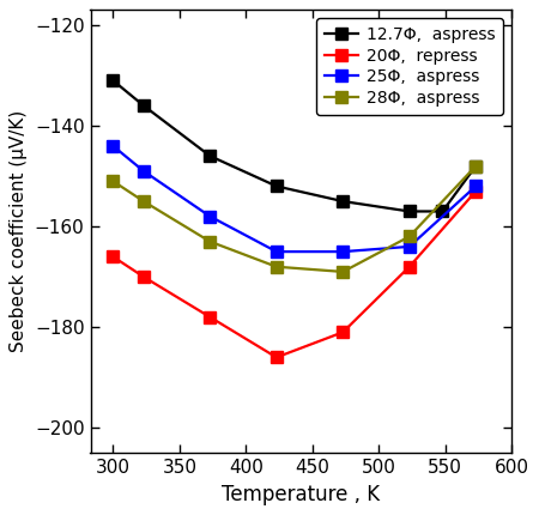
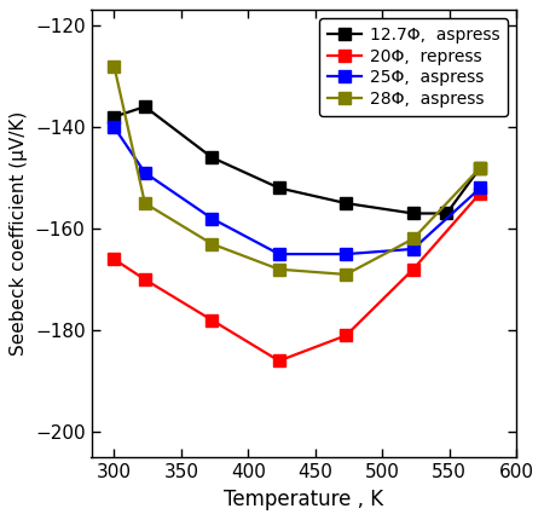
12.7Φ, aspress/300: -131 -> -138
25Φ, aspress/300: -144 -> -140
28Φ, aspress/300: -151 -> -128
